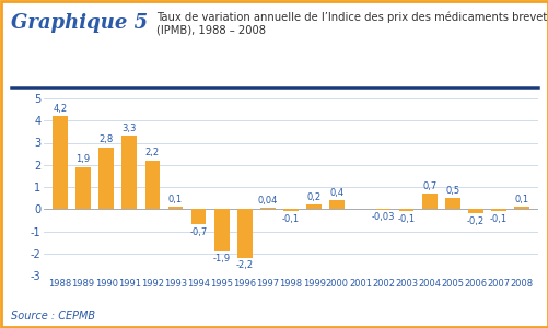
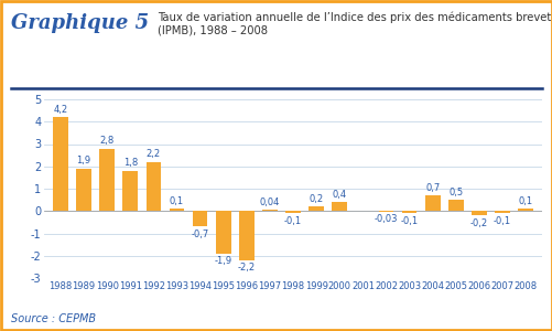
1991: 3,3 -> 1,8
